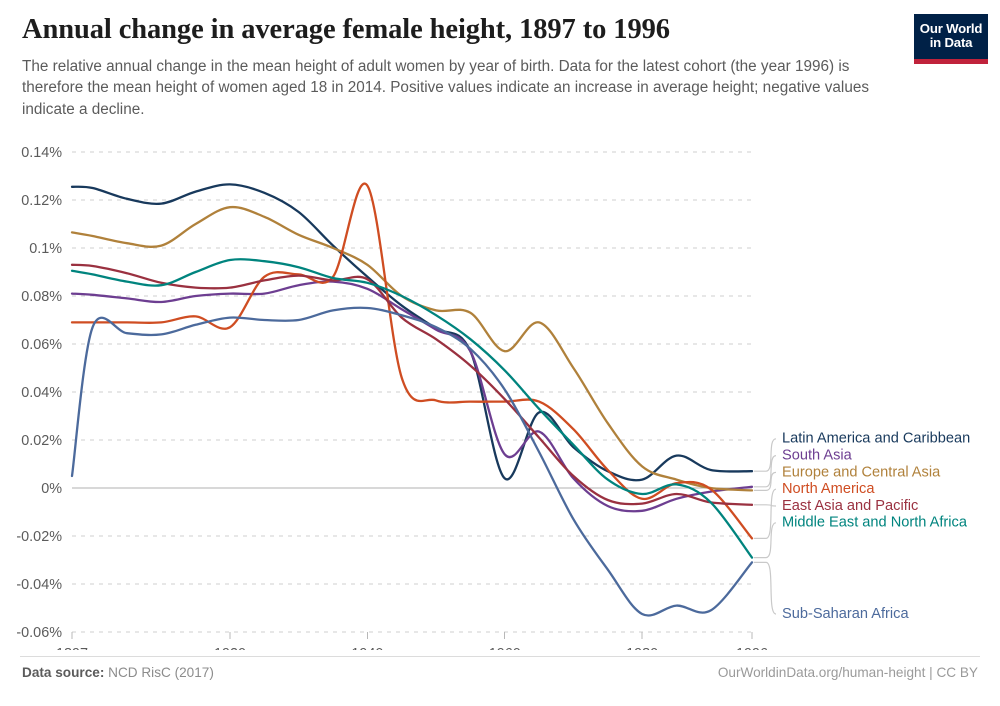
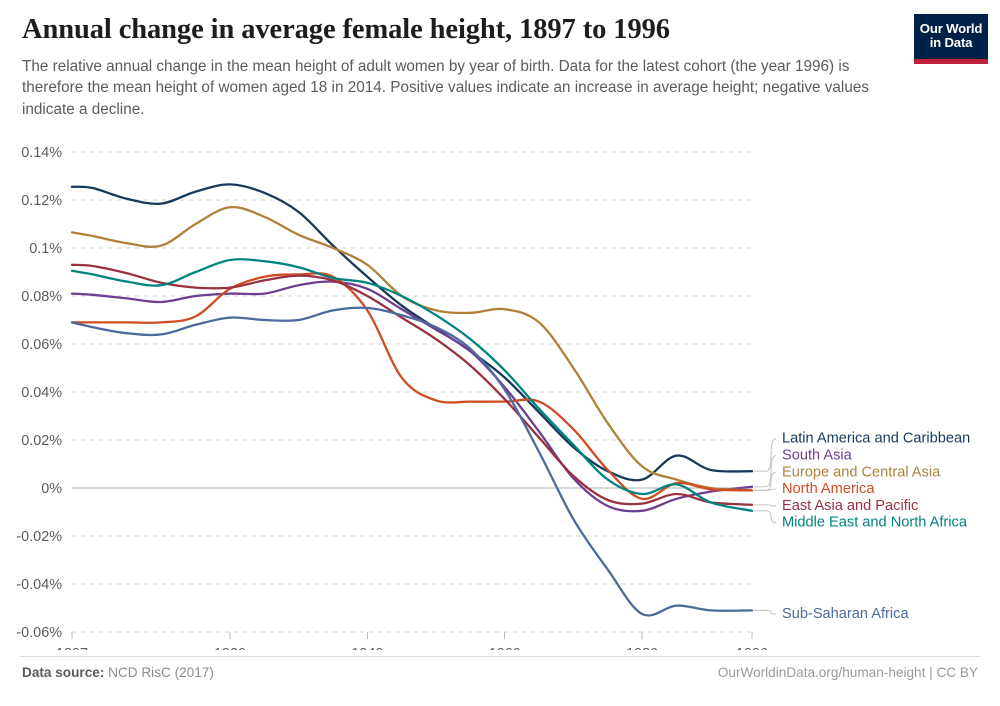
Sub-Saharan Africa/1897: 0.005% -> 0.069%
North America/1920: 0.067% -> 0.083%
North America/1940: 0.126% -> 0.074%
East Asia and Pacific/1940: 0.087% -> 0.080%
Latin America and Caribbean/1960: 0.004% -> 0.046%
South Asia/1960: 0.014% -> 0.042%
Europe and Central Asia/1960: 0.057% -> 0.074%
North America/1996: -0.021% -> -0.001%
Middle East and North Africa/1996: -0.029% -> -0.009%
Sub-Saharan Africa/1996: -0.031% -> -0.051%
